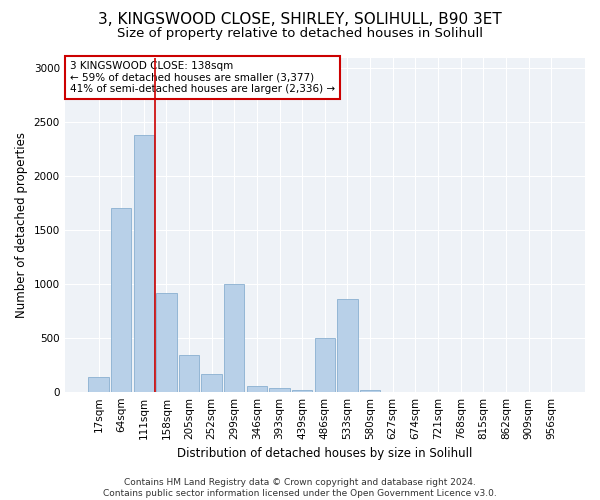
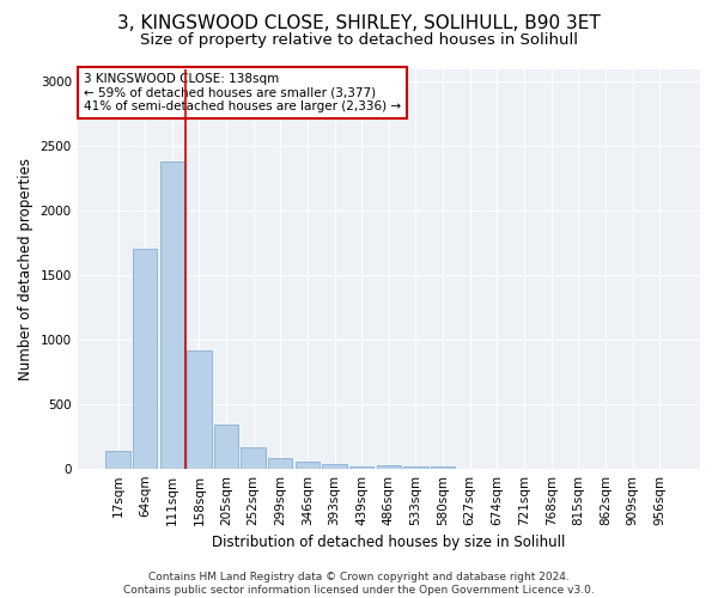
299sqm: 1000 -> 80
486sqm: 500 -> 20
533sqm: 860 -> 20
